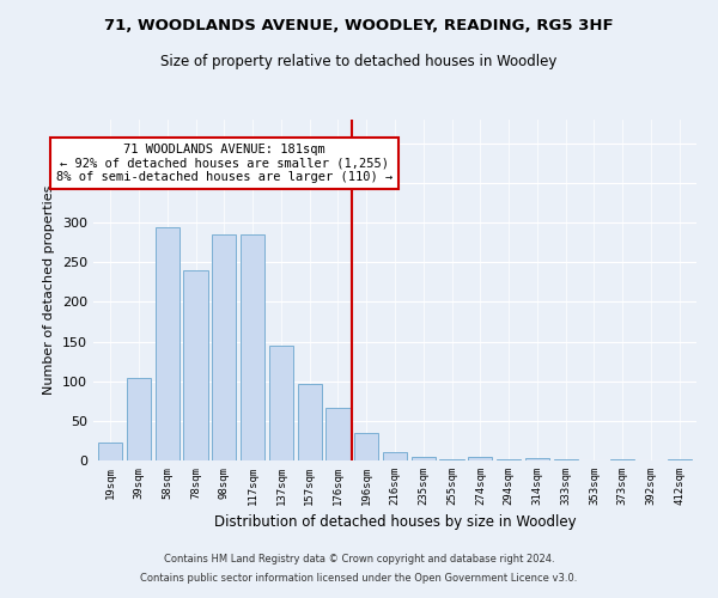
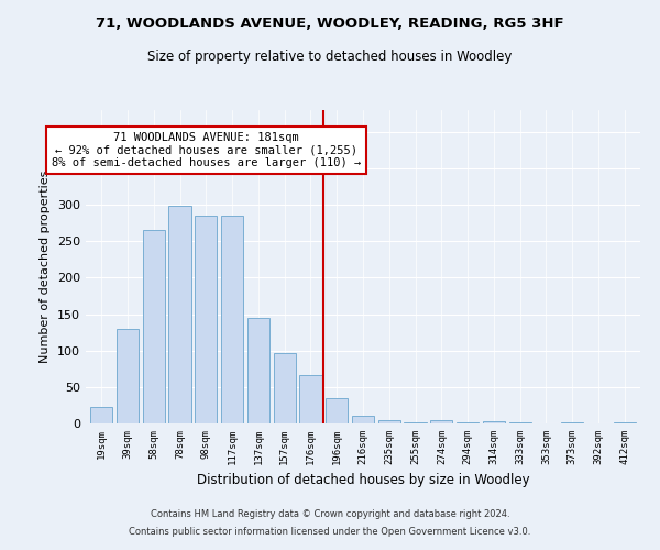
39sqm: 104 -> 130
58sqm: 294 -> 265
78sqm: 240 -> 298
